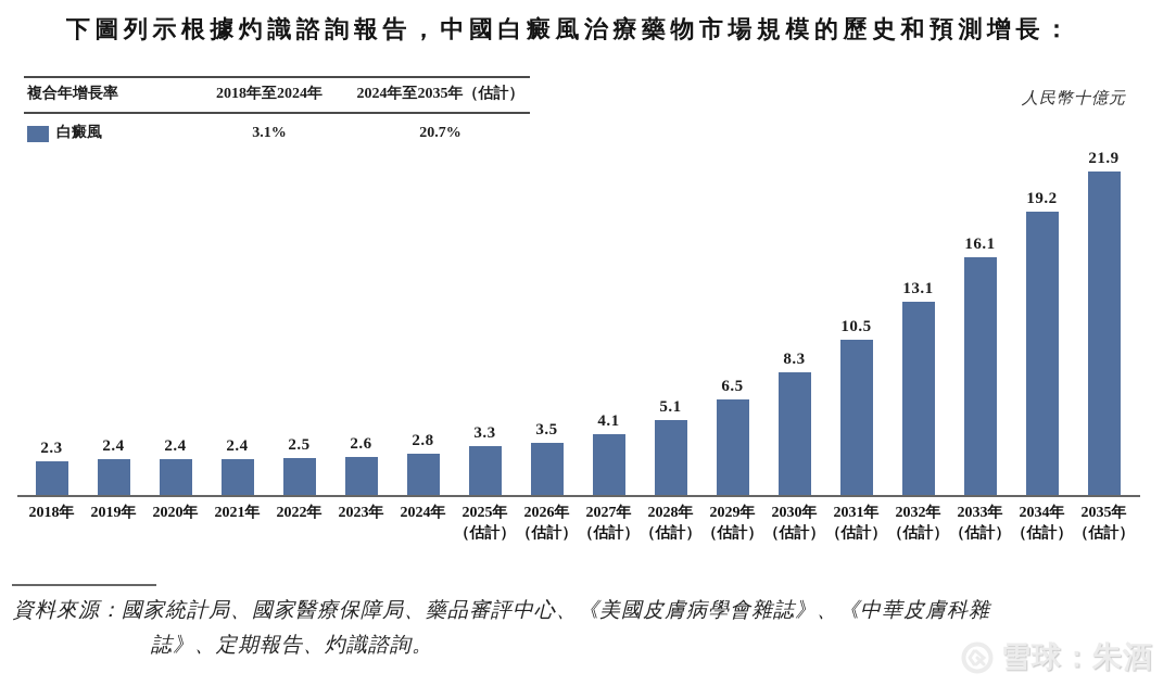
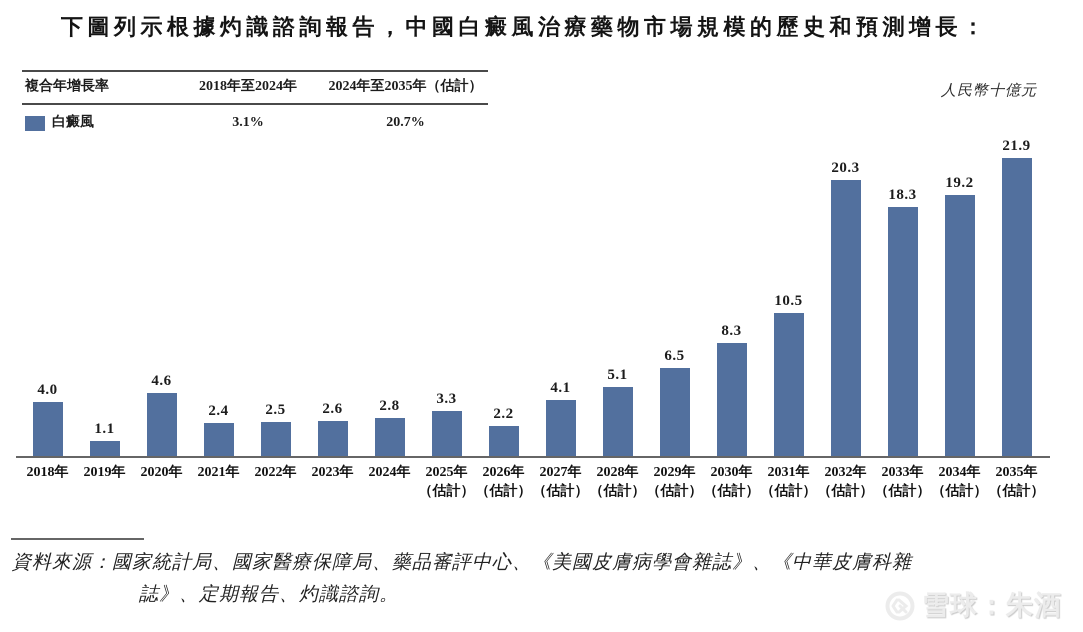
2018年: 2.3 -> 4.0
2019年: 2.4 -> 1.1
2020年: 2.4 -> 4.6
2026年: 3.5 -> 2.2
2032年: 13.1 -> 20.3
2033年: 16.1 -> 18.3
